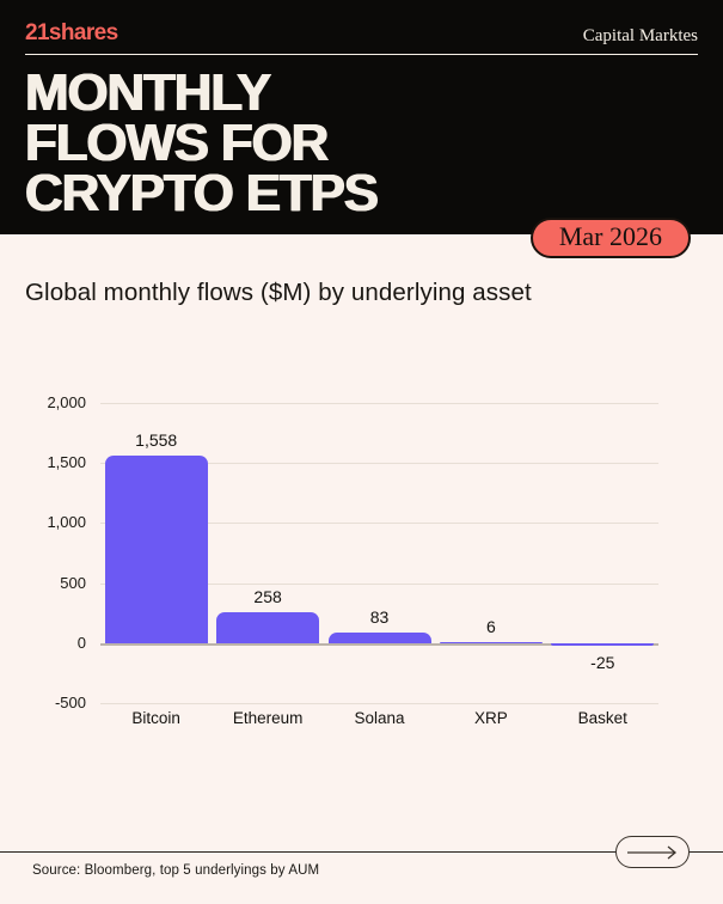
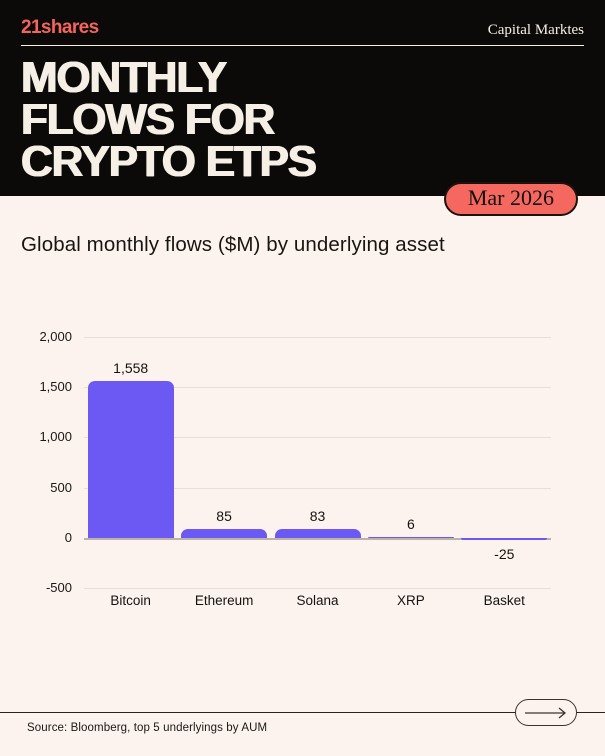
Ethereum: 258 -> 85
